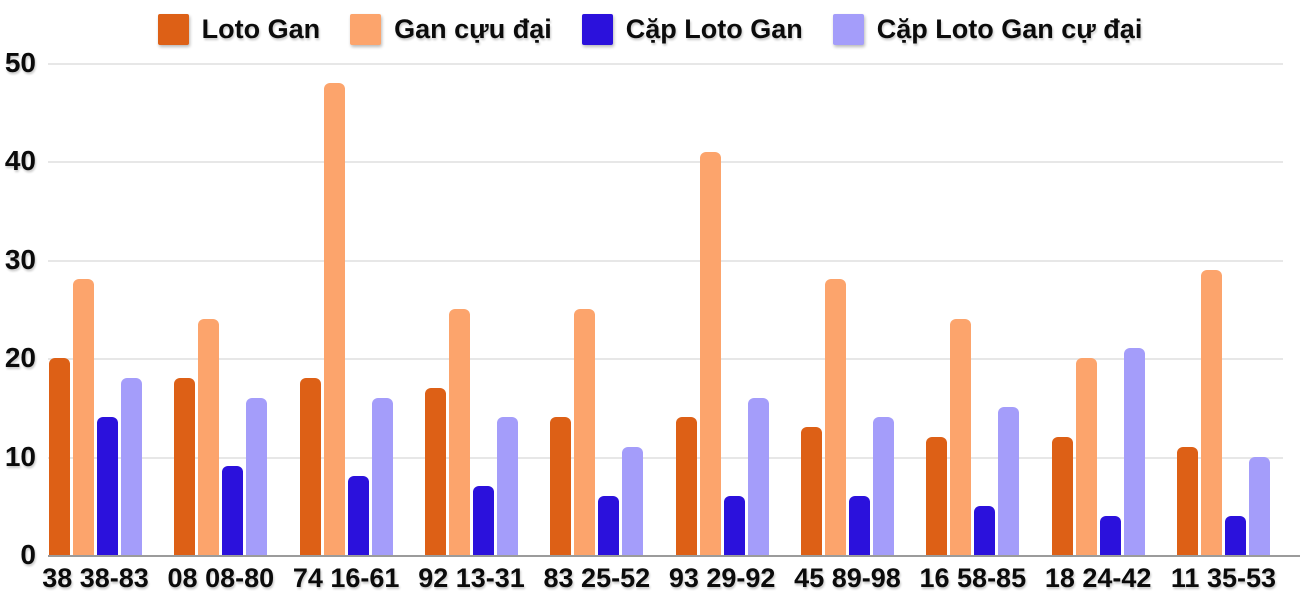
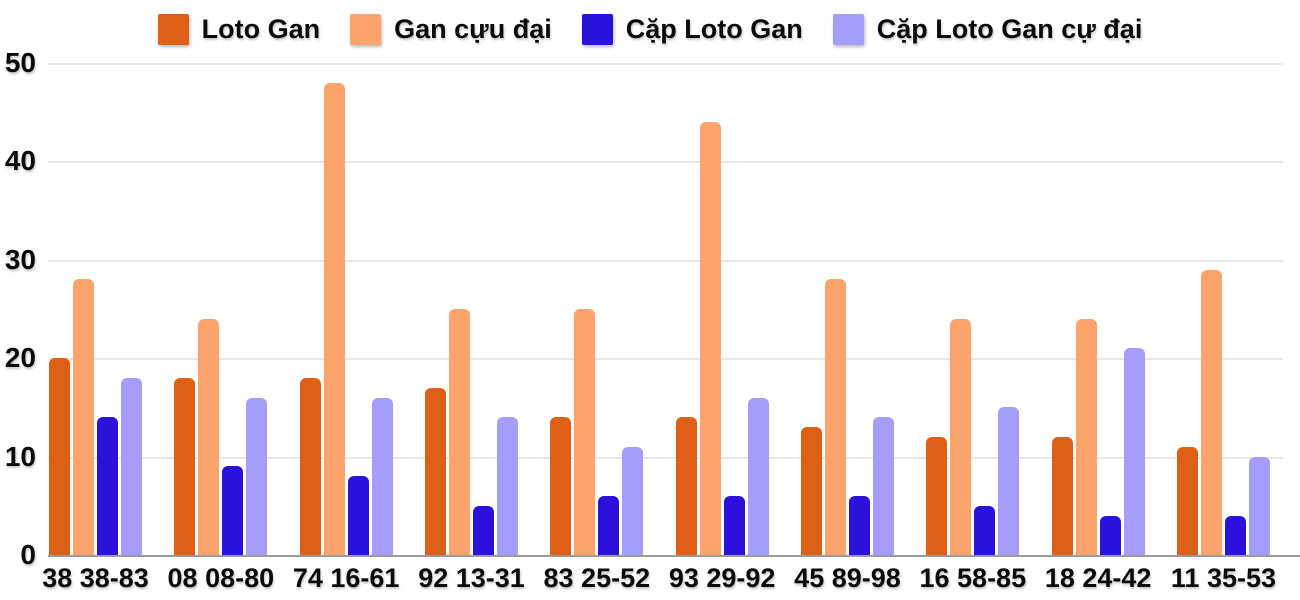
Cặp Loto Gan/92 13-31: 7 -> 5
Gan cựu đại/93 29-92: 41 -> 44
Gan cựu đại/18 24-42: 20 -> 24
